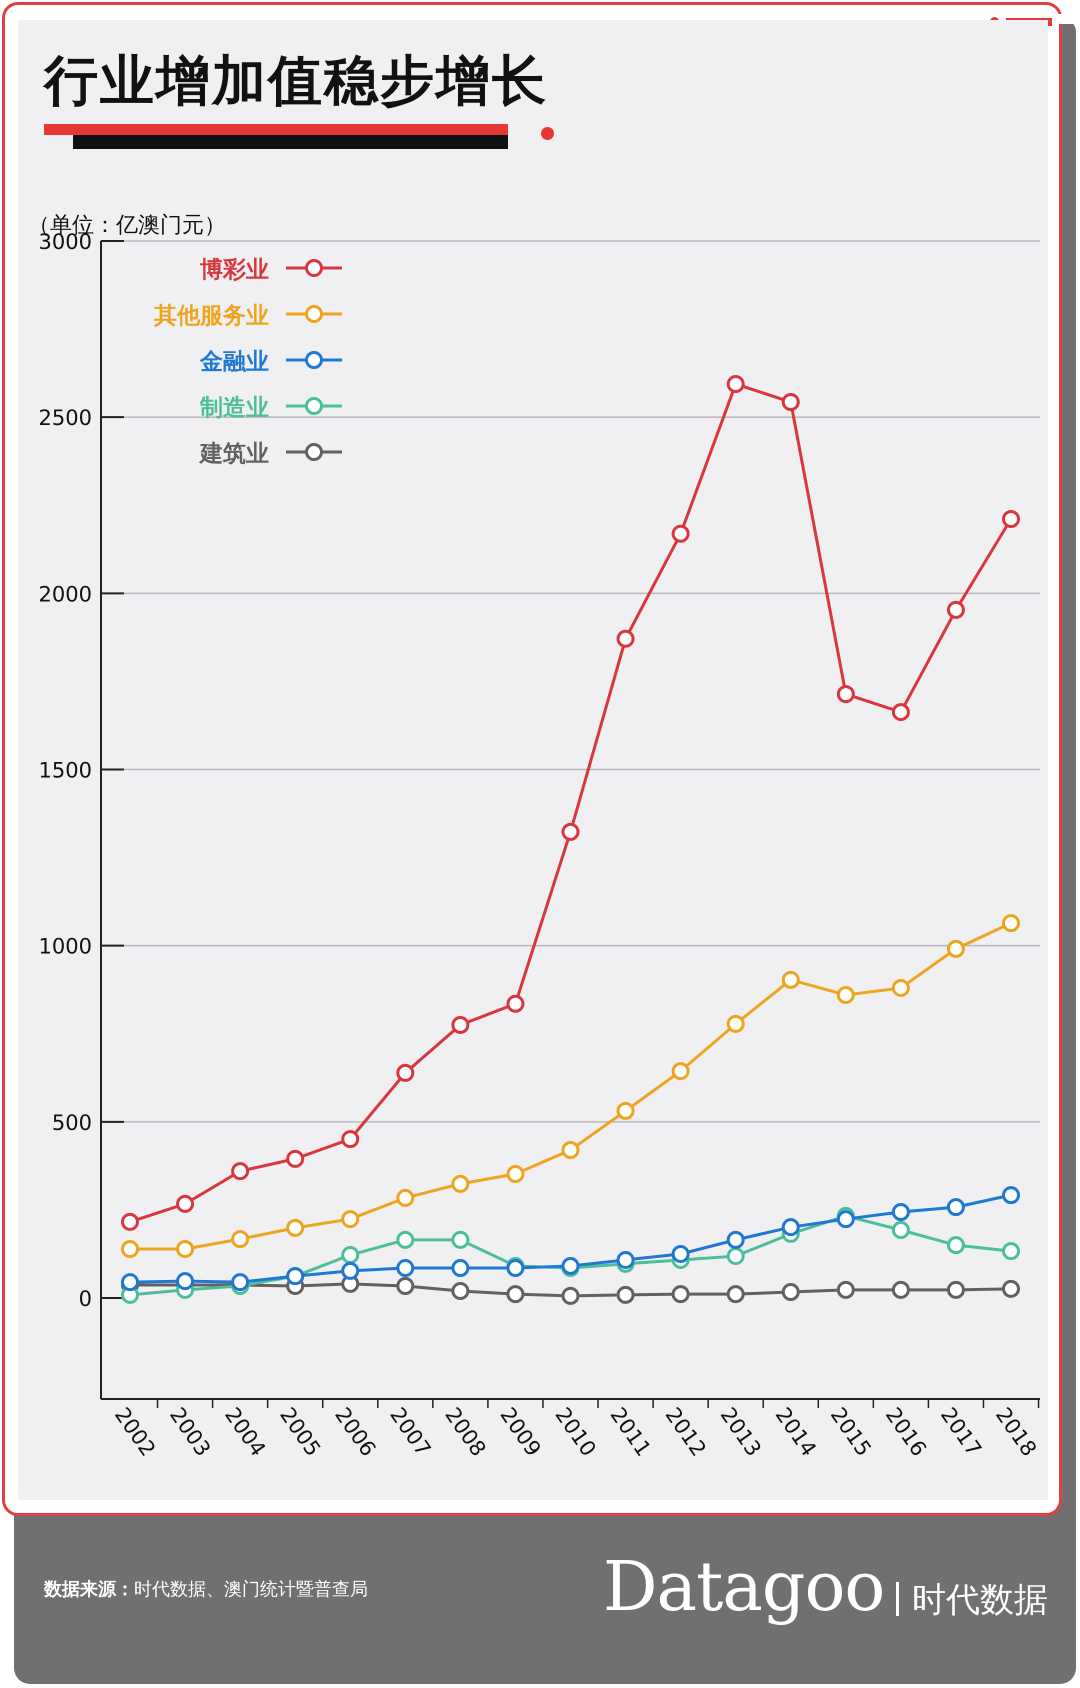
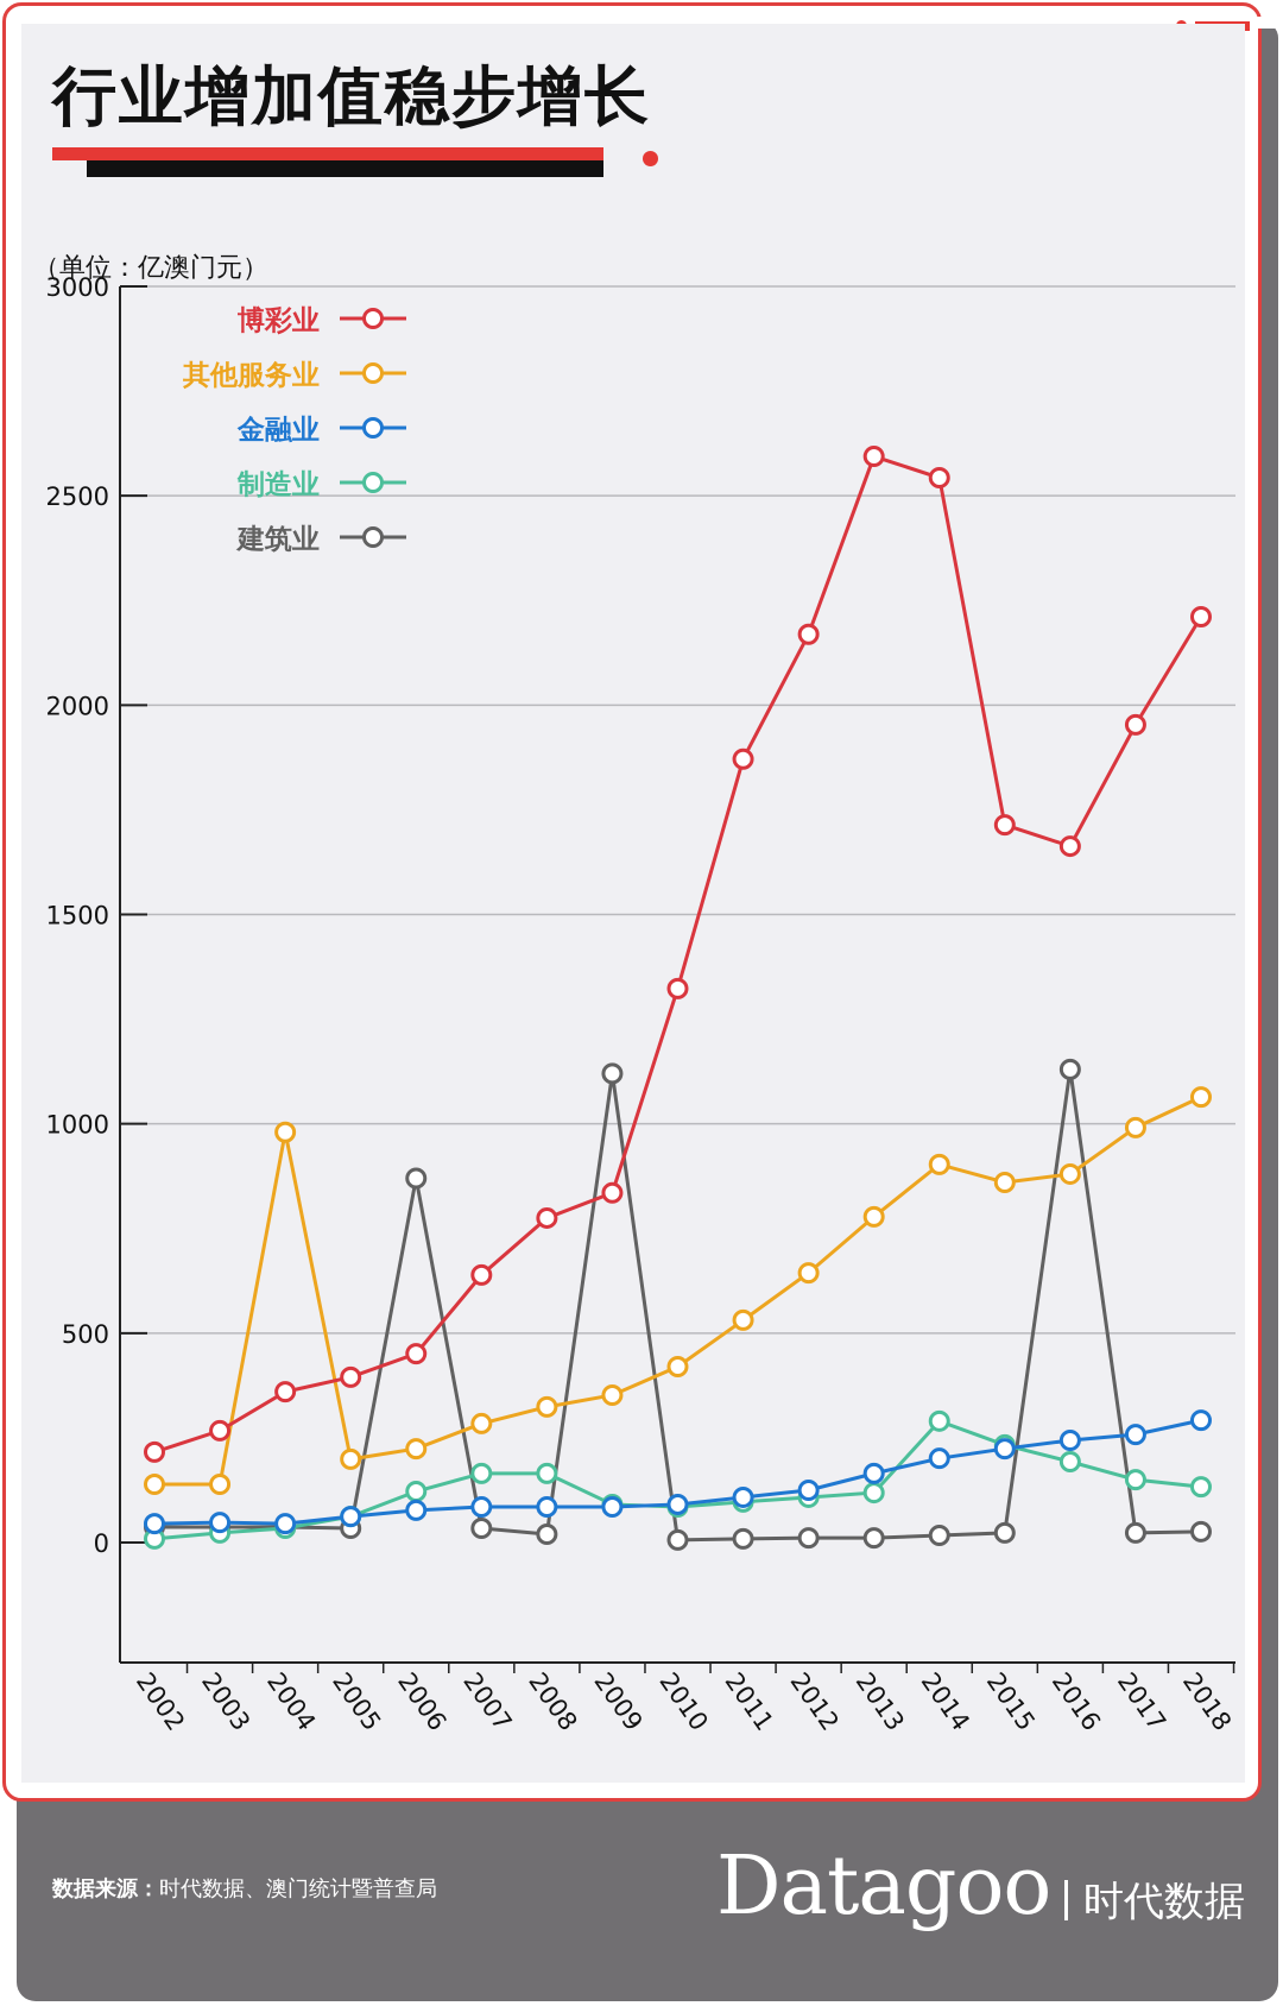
其他服务业/2004: 170 -> 980
建筑业/2006: 40 -> 870
建筑业/2009: 10 -> 1120
制造业/2014: 180 -> 290
建筑业/2016: 20 -> 1130
